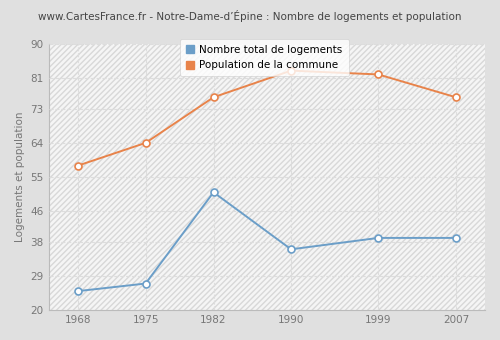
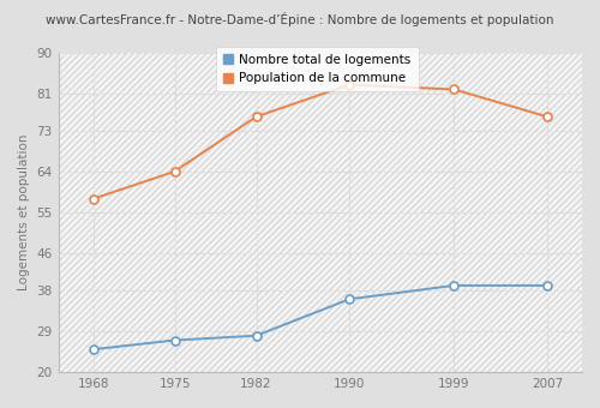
Nombre total de logements/1982: 51 -> 28
